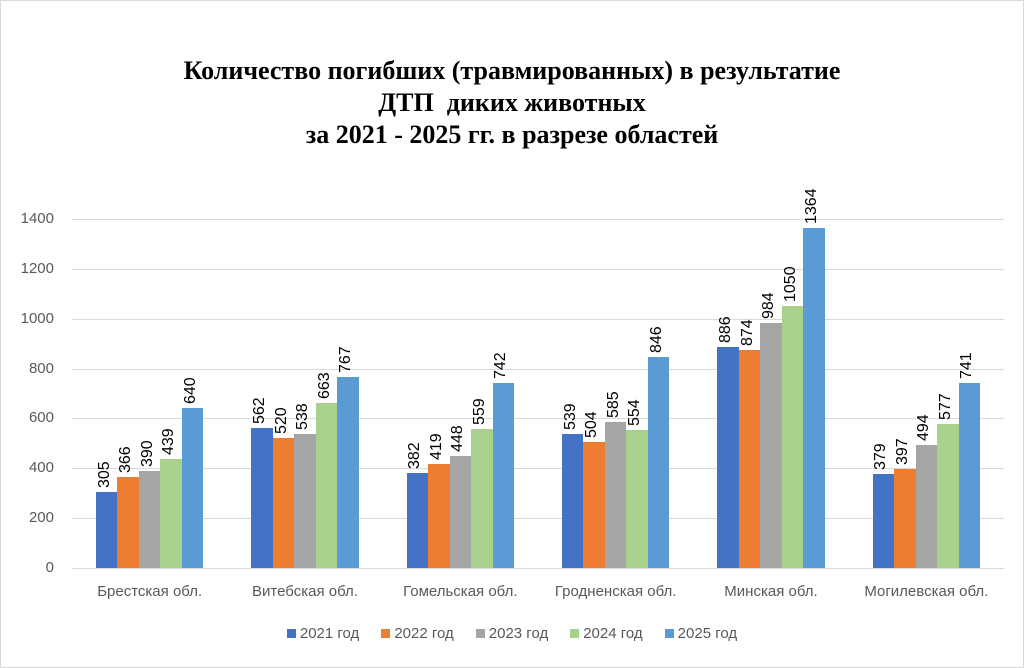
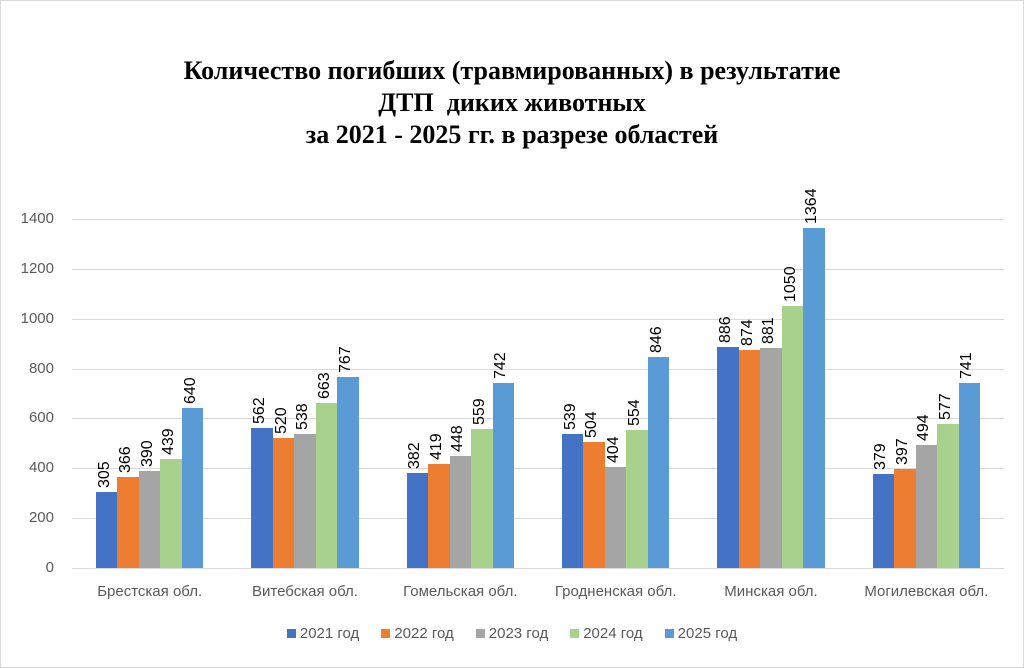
2023 год/Гродненская обл.: 585 -> 404
2023 год/Минская обл.: 984 -> 881
